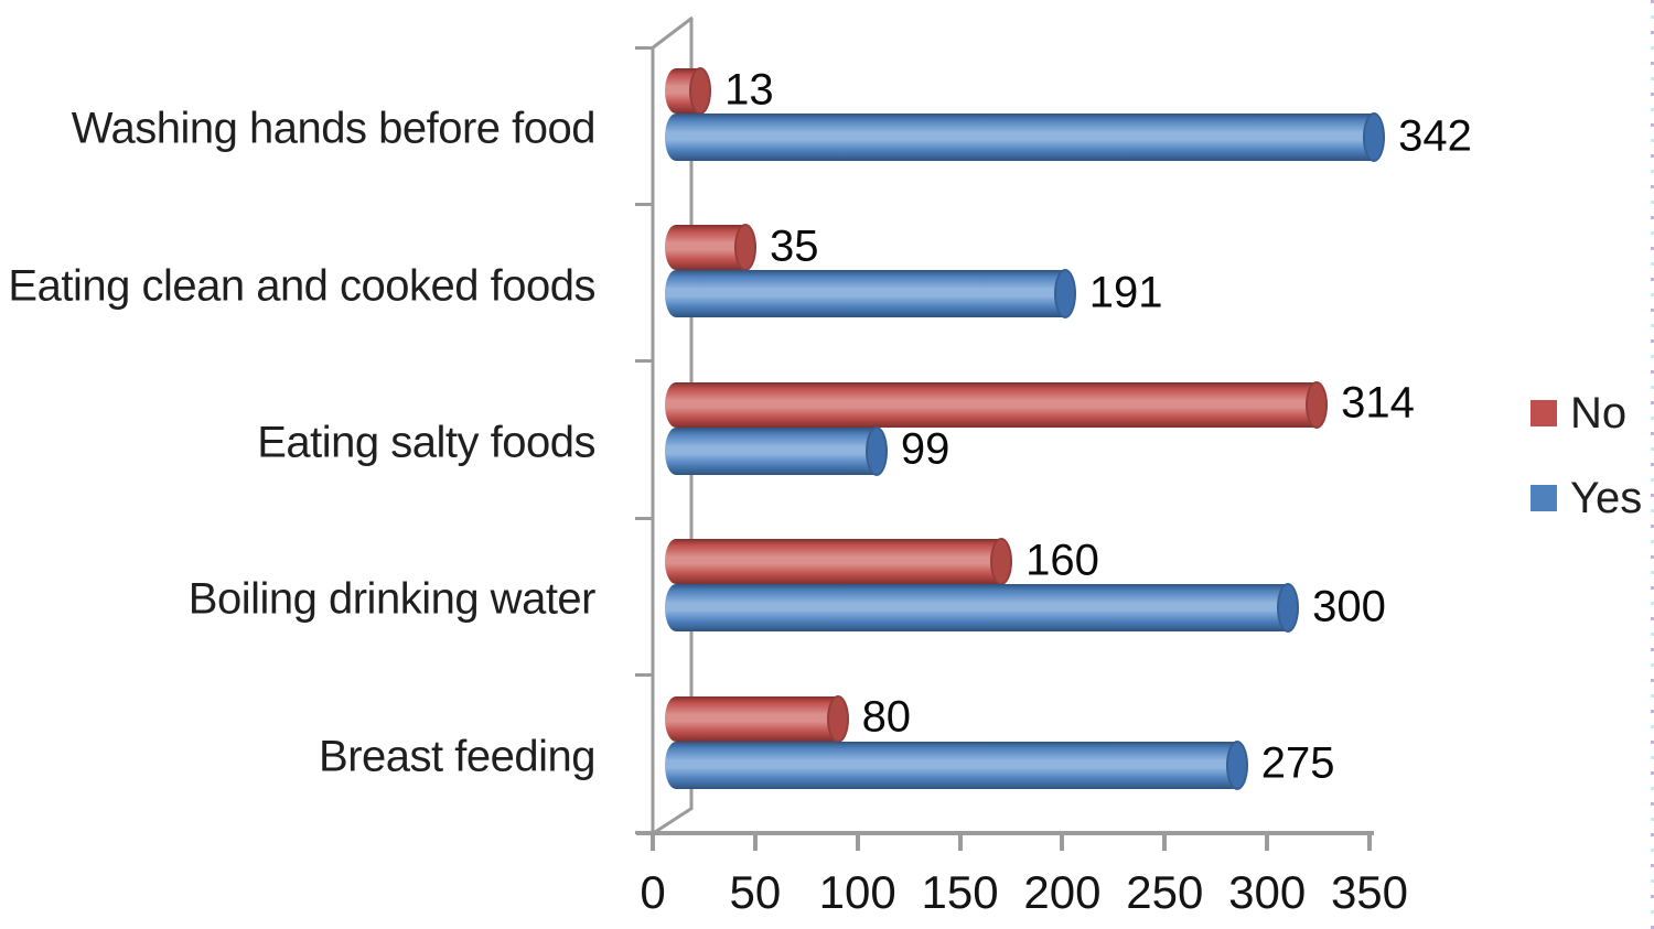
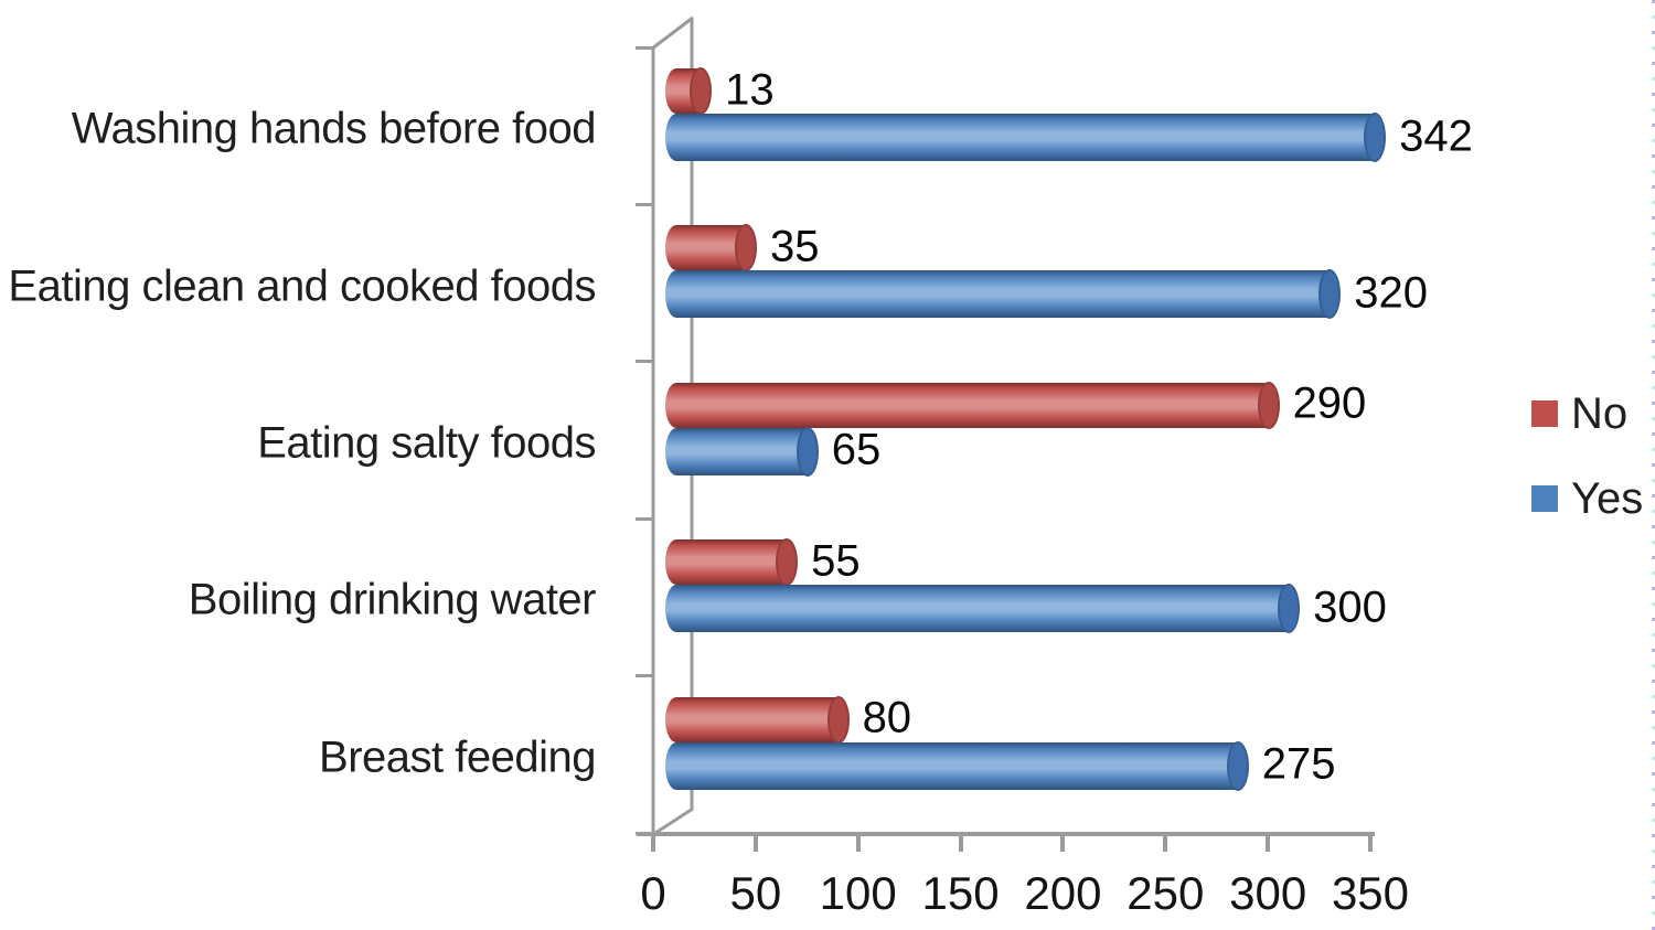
Yes/Eating clean and cooked foods: 191 -> 320
No/Eating salty foods: 314 -> 290
Yes/Eating salty foods: 99 -> 65
No/Boiling drinking water: 160 -> 55
